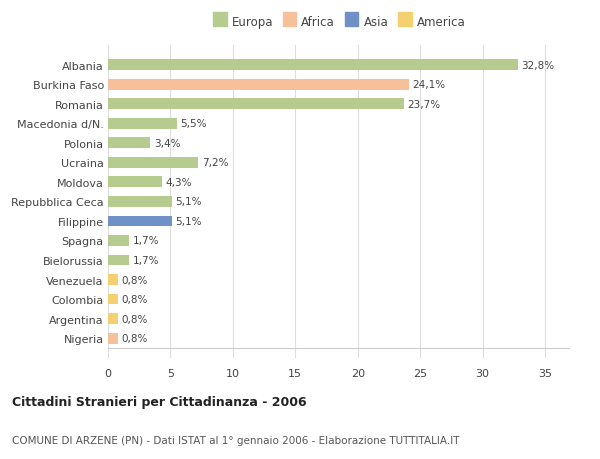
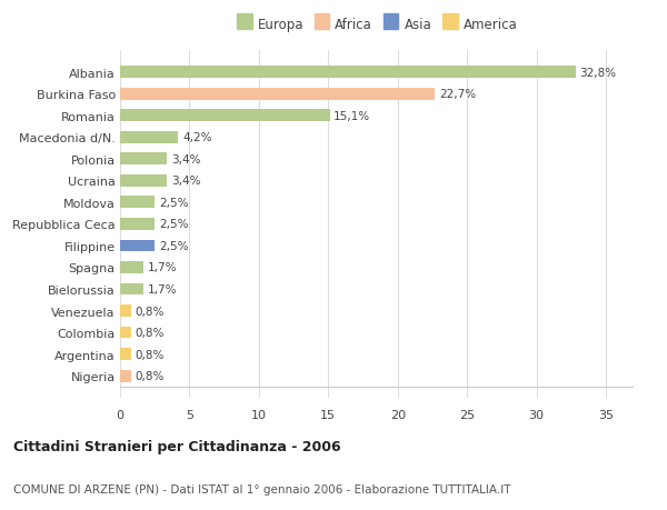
Burkina Faso: 24,1% -> 22,7%
Romania: 23,7% -> 15,1%
Macedonia d/N.: 5,5% -> 4,2%
Ucraina: 7,2% -> 3,4%
Moldova: 4,3% -> 2,5%
Repubblica Ceca: 5,1% -> 2,5%
Filippine: 5,1% -> 2,5%
